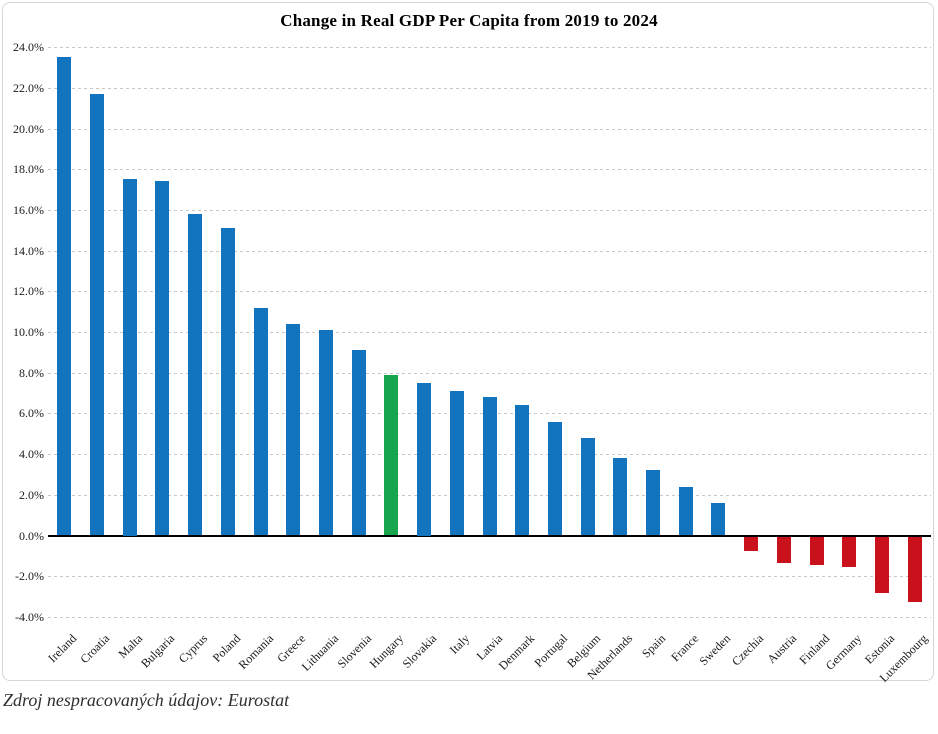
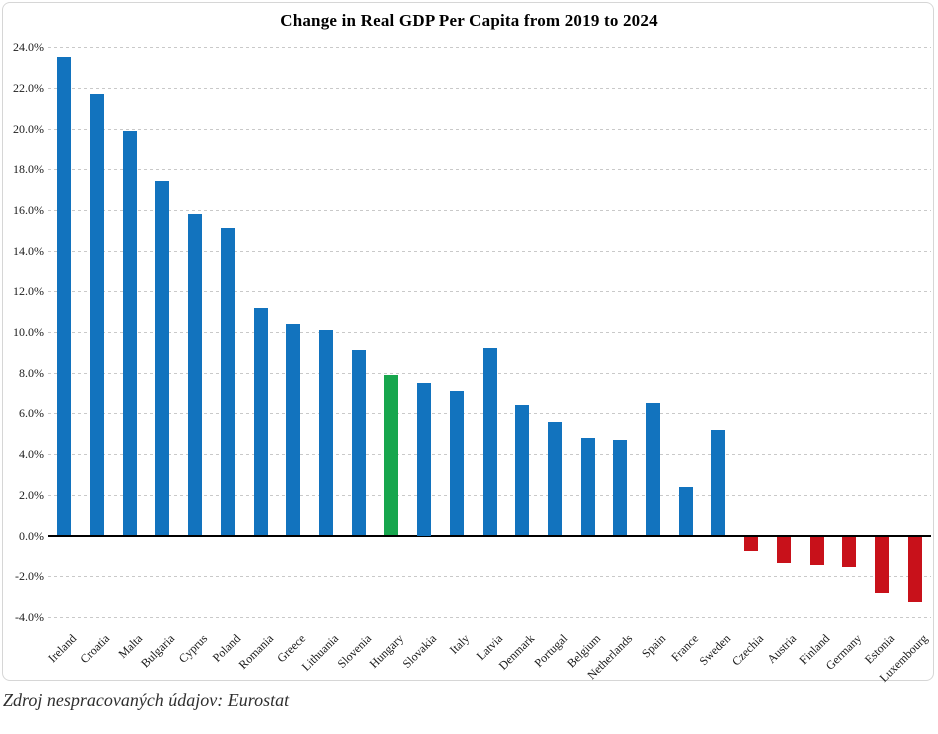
Malta: 17.5% -> 19.9%
Latvia: 6.8% -> 9.2%
Netherlands: 3.8% -> 4.7%
Spain: 3.2% -> 6.5%
Sweden: 1.6% -> 5.2%
